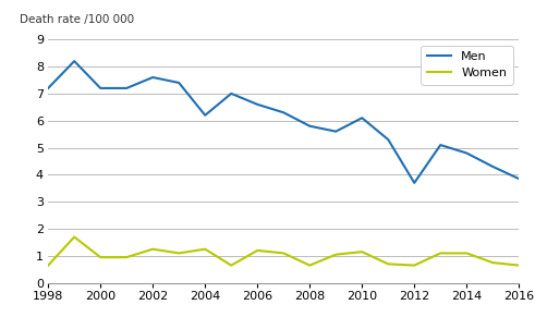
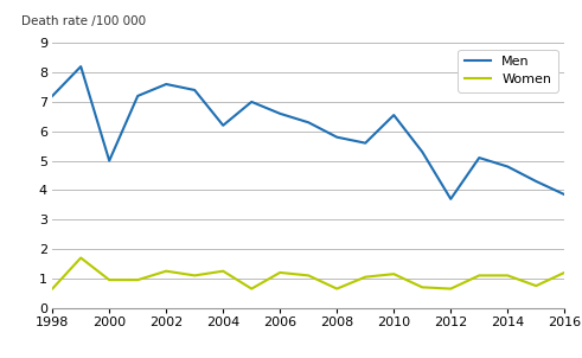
Men/2000: 7.20 -> 5.00
Men/2010: 6.10 -> 6.55
Women/2016: 0.65 -> 1.20
